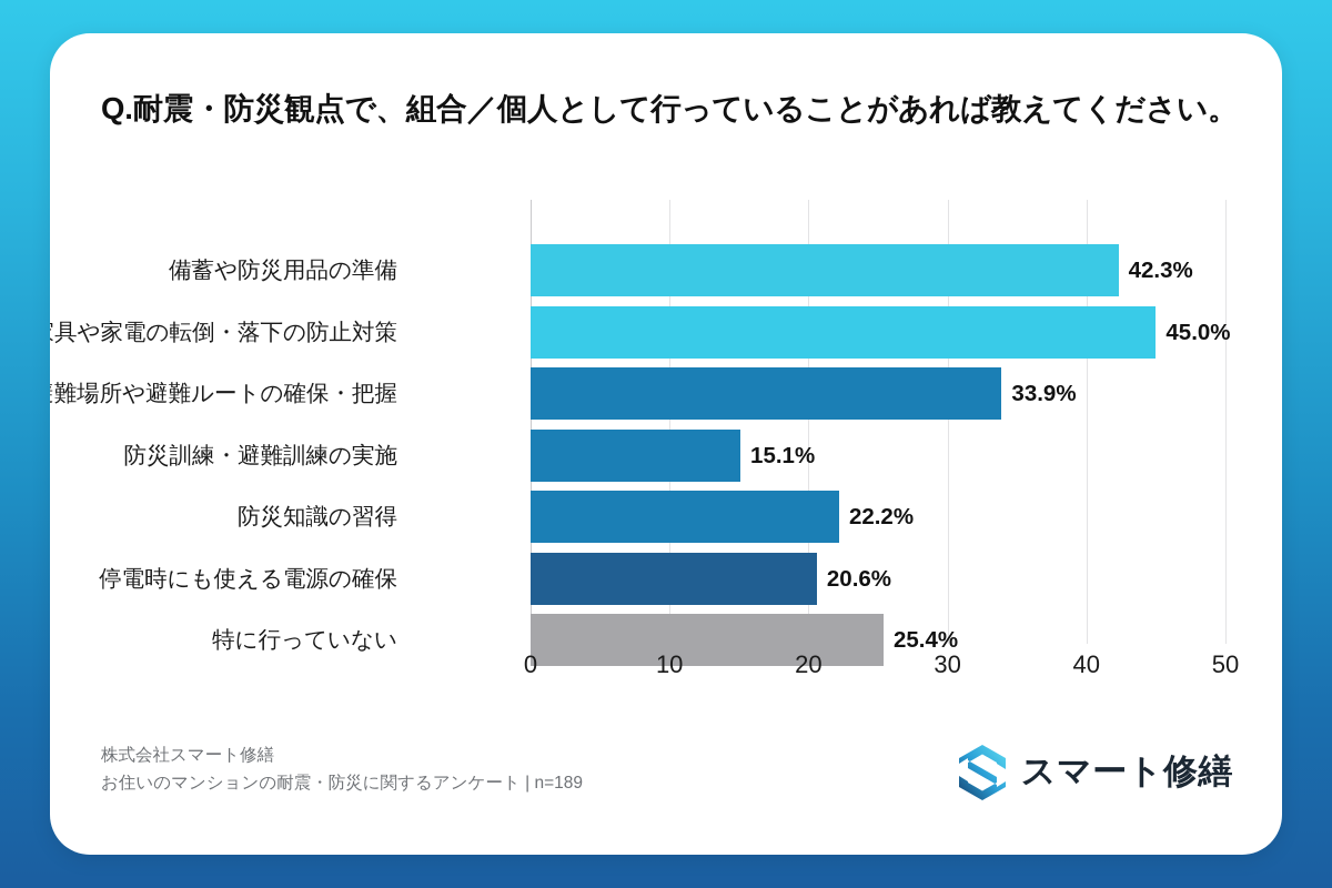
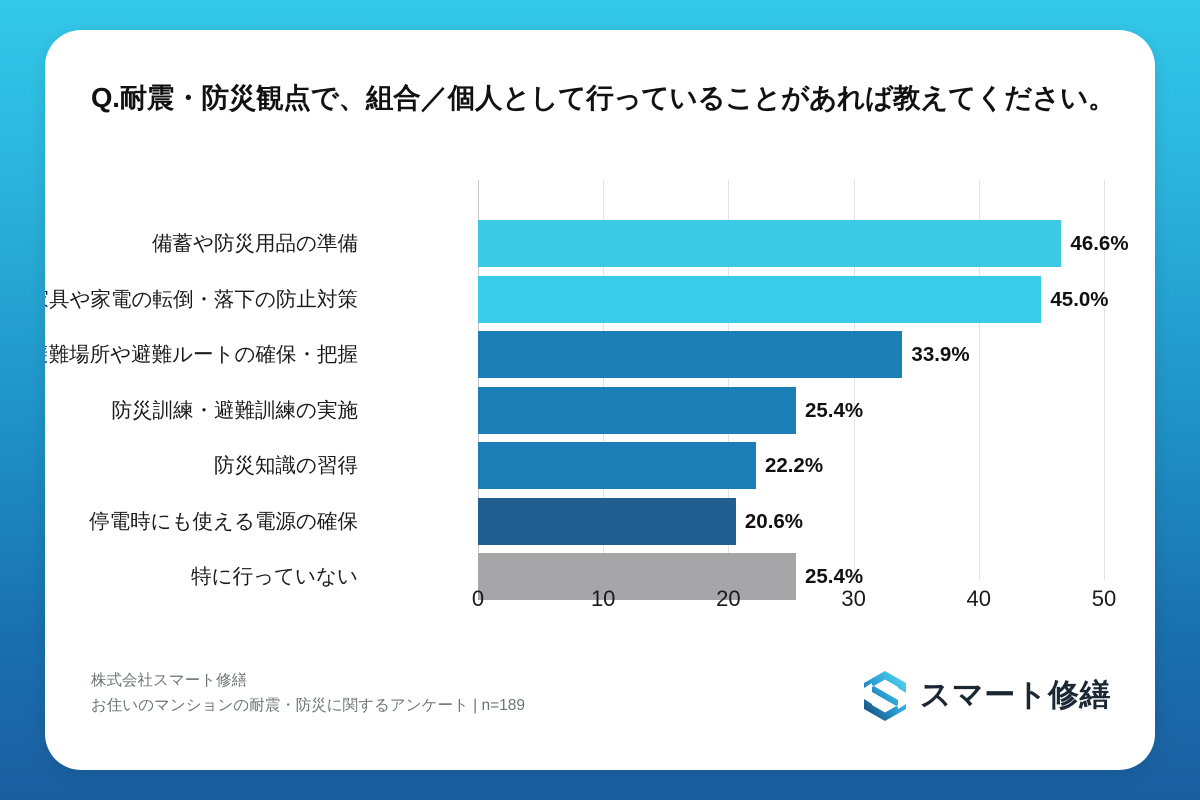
備蓄や防災用品の準備: 42.3% -> 46.6%
防災訓練・避難訓練の実施: 15.1% -> 25.4%
